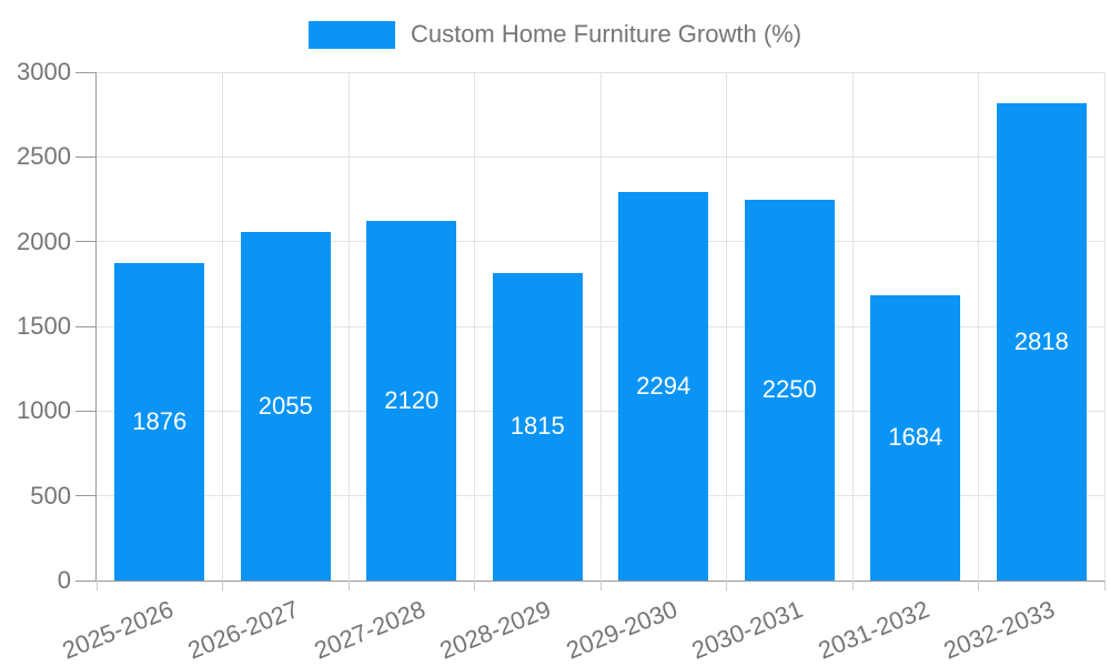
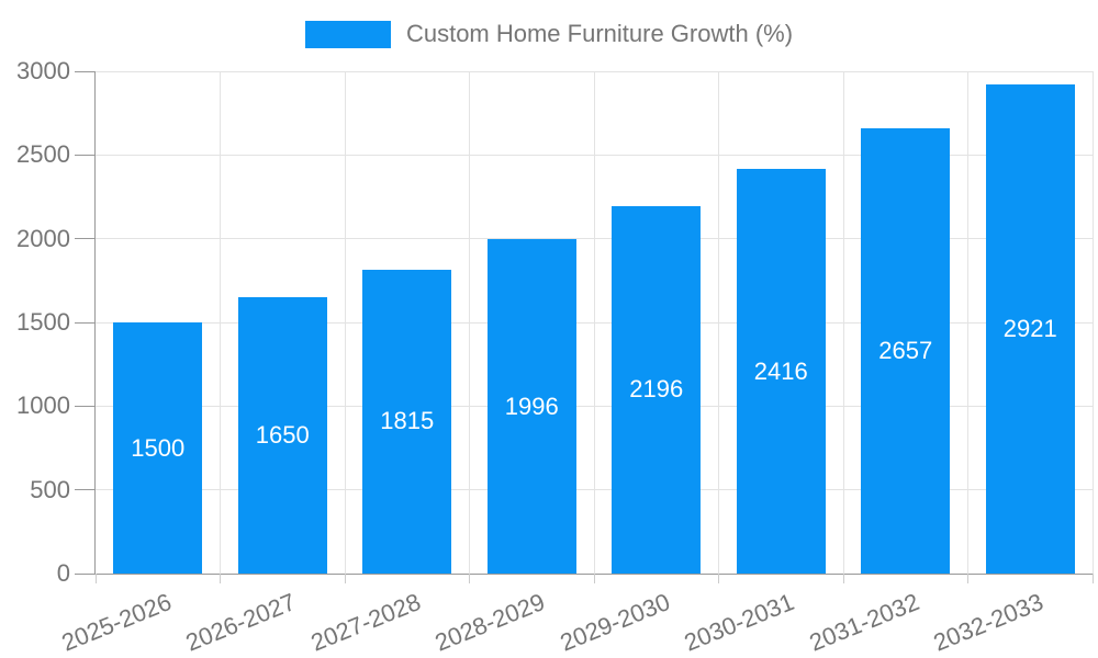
2025-2026: 1876 -> 1500
2026-2027: 2055 -> 1650
2027-2028: 2120 -> 1815
2028-2029: 1815 -> 1996
2029-2030: 2294 -> 2196
2030-2031: 2250 -> 2416
2031-2032: 1684 -> 2657
2032-2033: 2818 -> 2921
